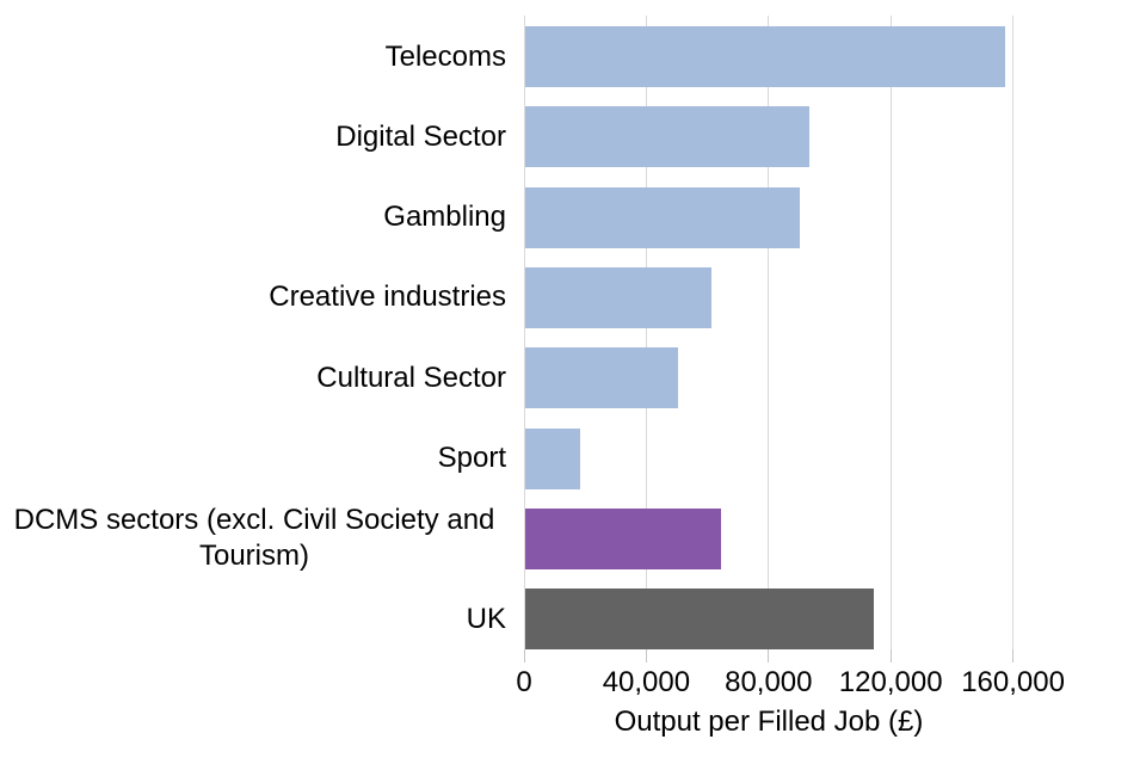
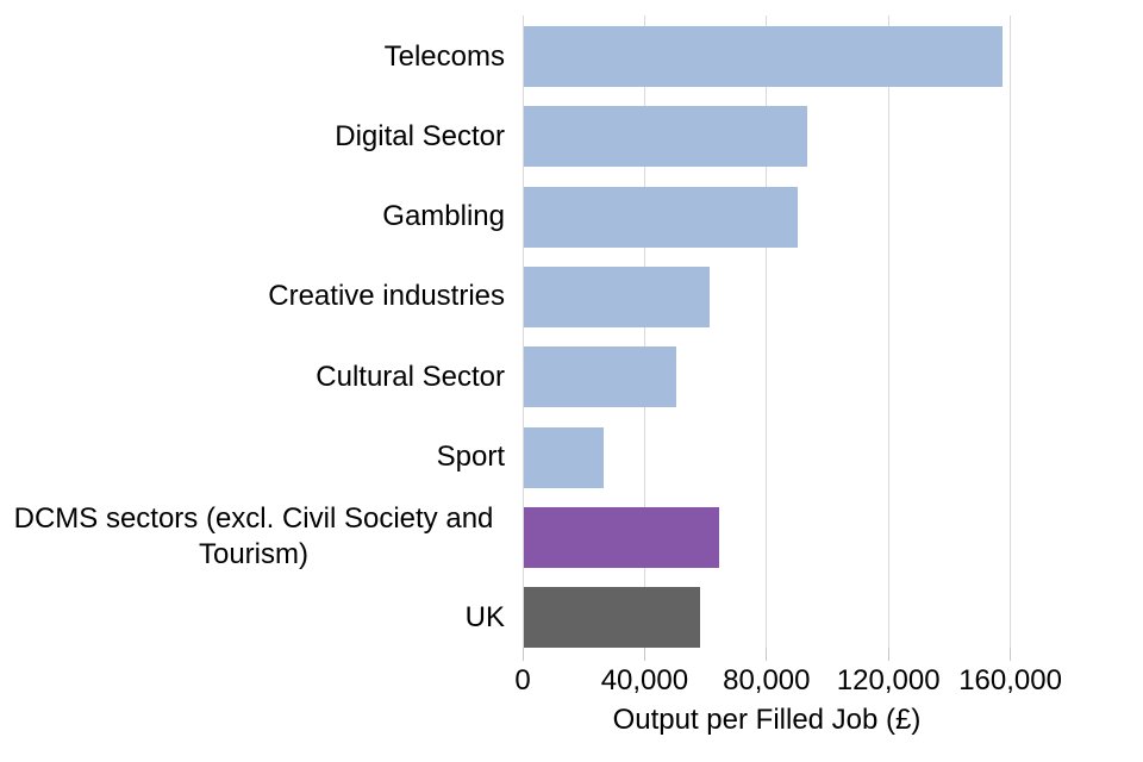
Sport: 18000 -> 26000
UK: 114000 -> 58000
